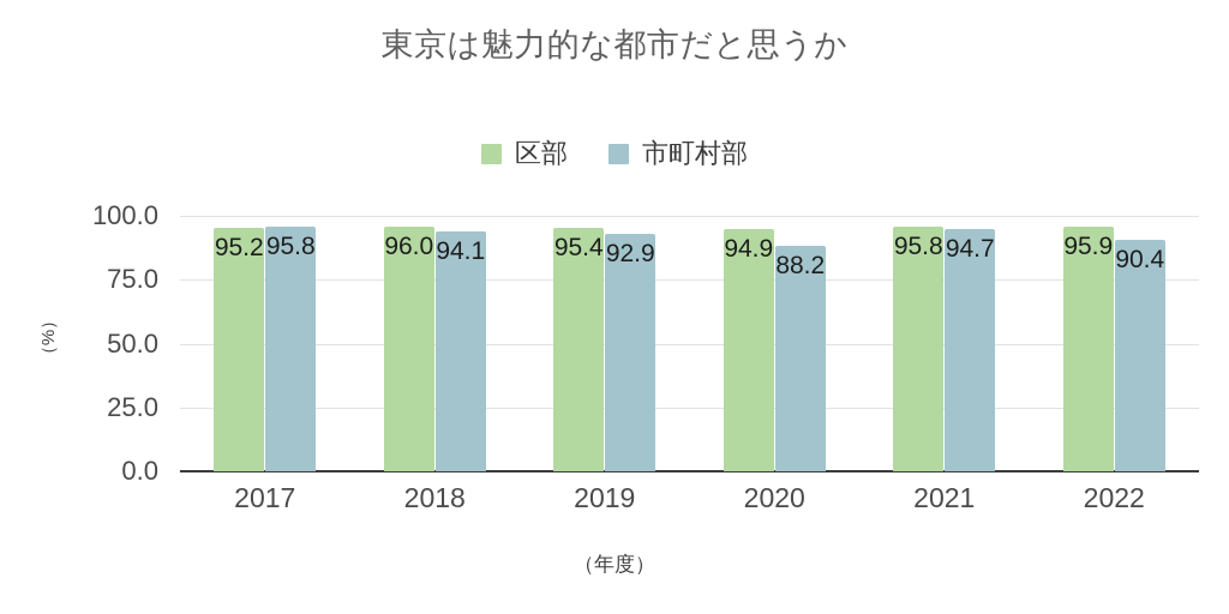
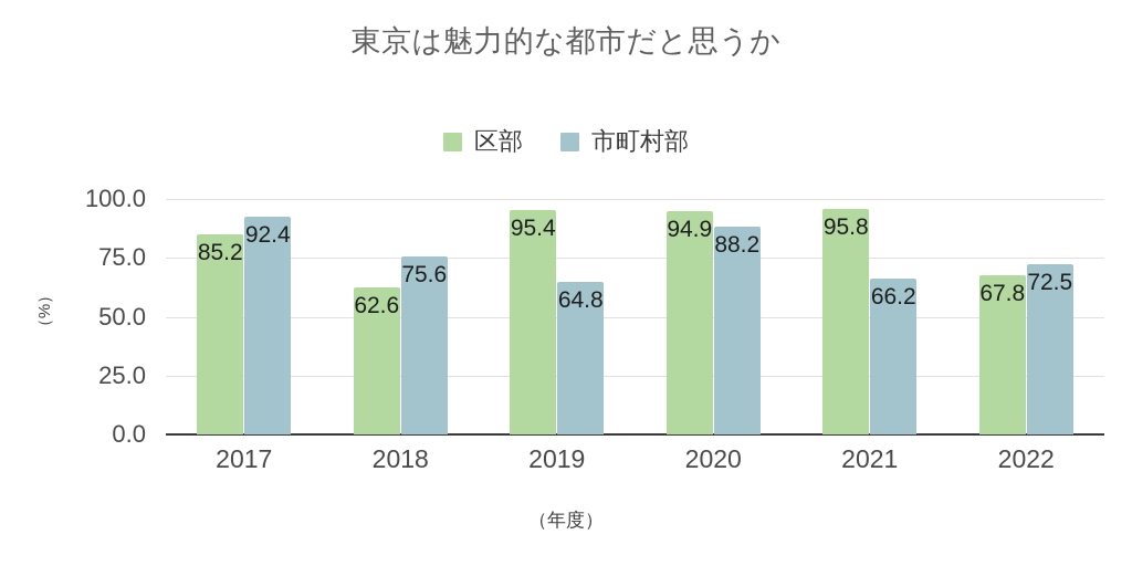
区部/2017: 95.2 -> 85.2
市町村部/2017: 95.8 -> 92.4
区部/2018: 96.0 -> 62.6
市町村部/2018: 94.1 -> 75.6
市町村部/2019: 92.9 -> 64.8
市町村部/2021: 94.7 -> 66.2
区部/2022: 95.9 -> 67.8
市町村部/2022: 90.4 -> 72.5
